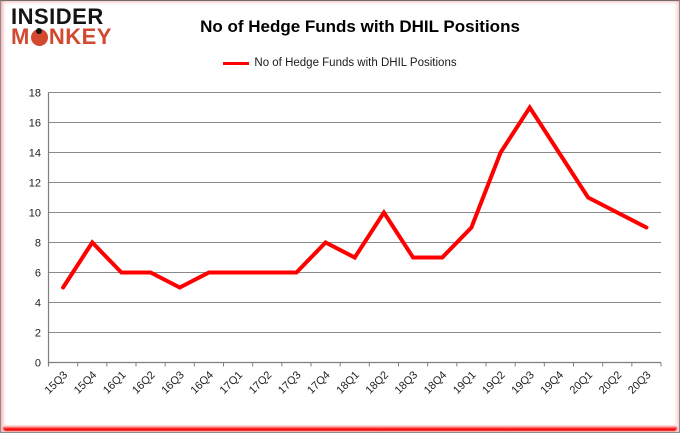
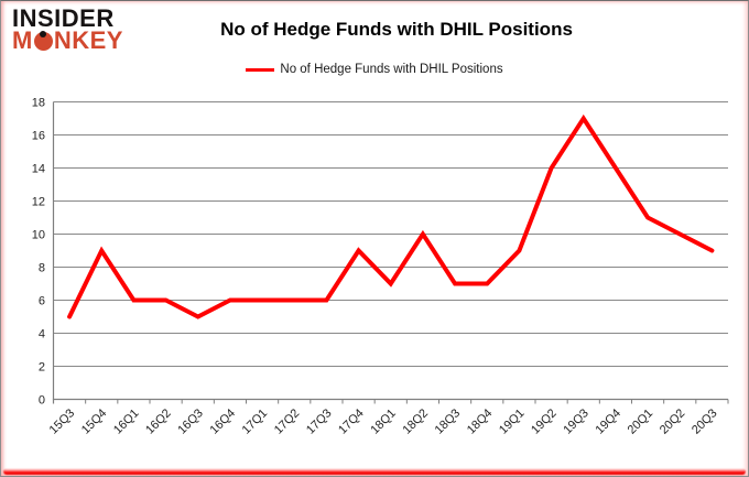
15Q4: 8 -> 9
17Q4: 8 -> 9
